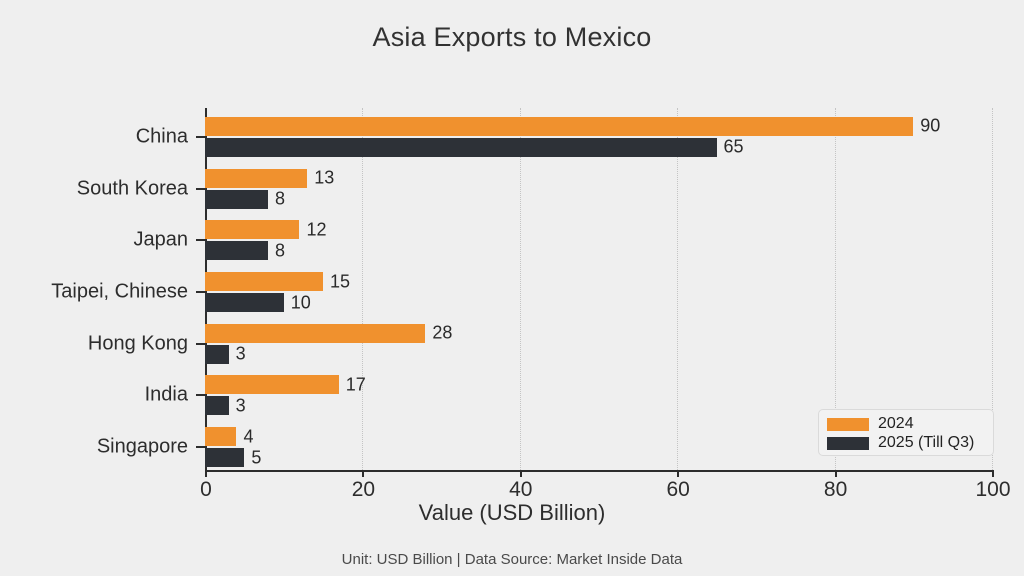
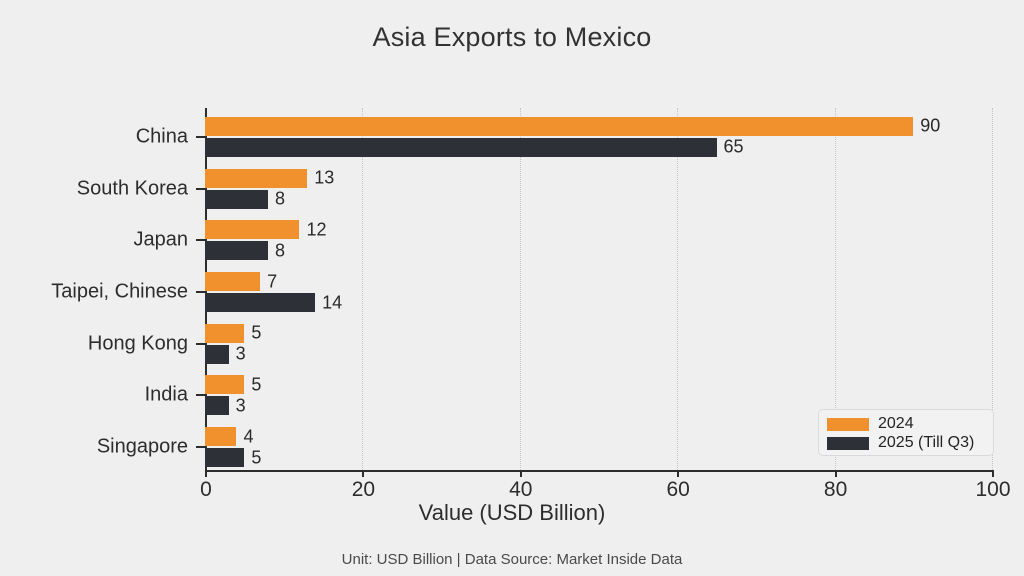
2024/Taipei, Chinese: 15 -> 7
2025 (Till Q3)/Taipei, Chinese: 10 -> 14
2024/Hong Kong: 28 -> 5
2024/India: 17 -> 5
